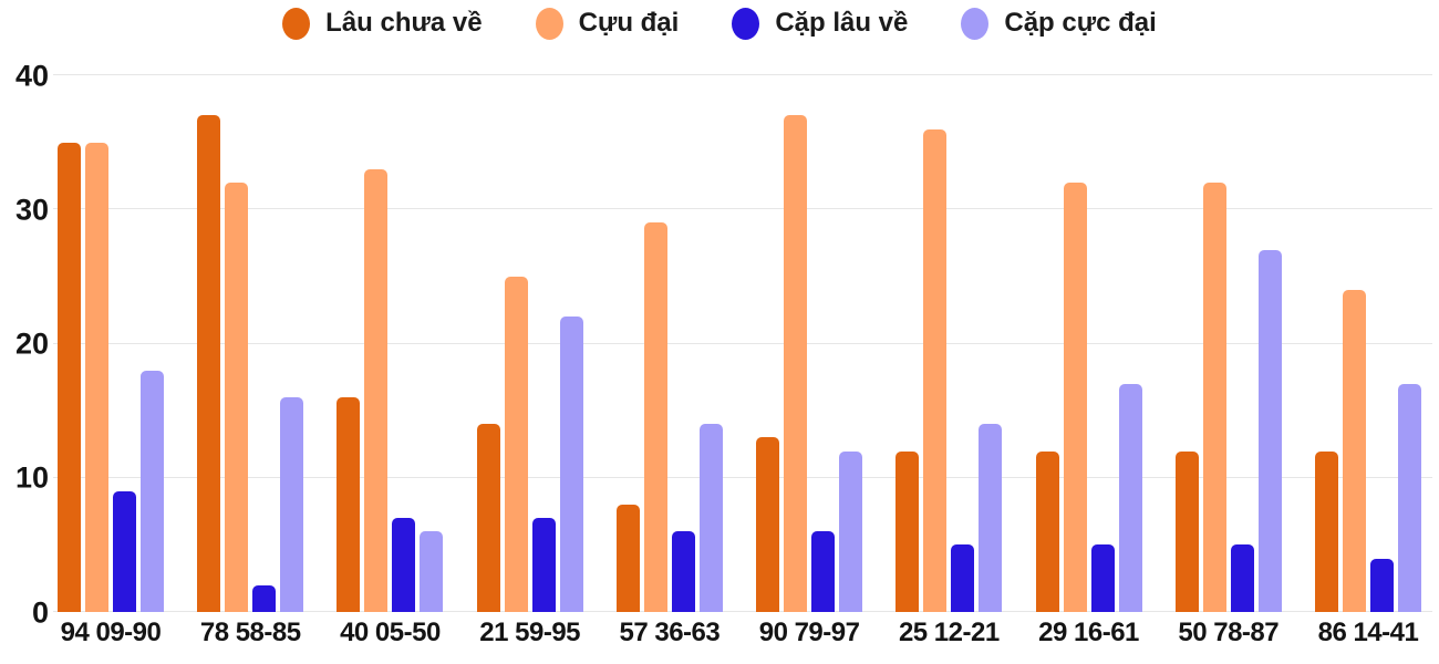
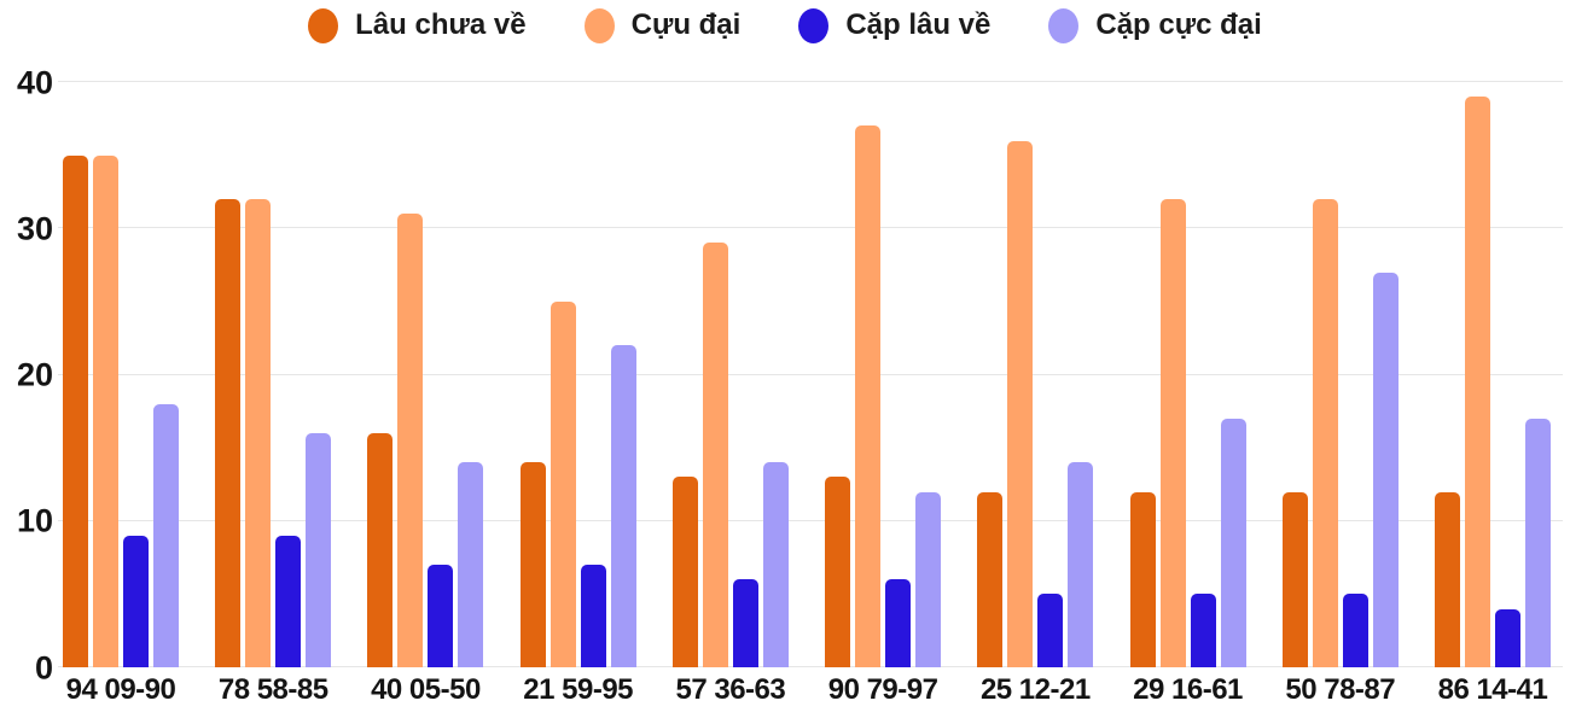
Lâu chưa về/78 58-85: 37 -> 32
Cặp lâu về/78 58-85: 2 -> 9
Cựu đại/40 05-50: 33 -> 31
Cặp cực đại/40 05-50: 6 -> 14
Lâu chưa về/57 36-63: 8 -> 13
Cựu đại/86 14-41: 24 -> 39
